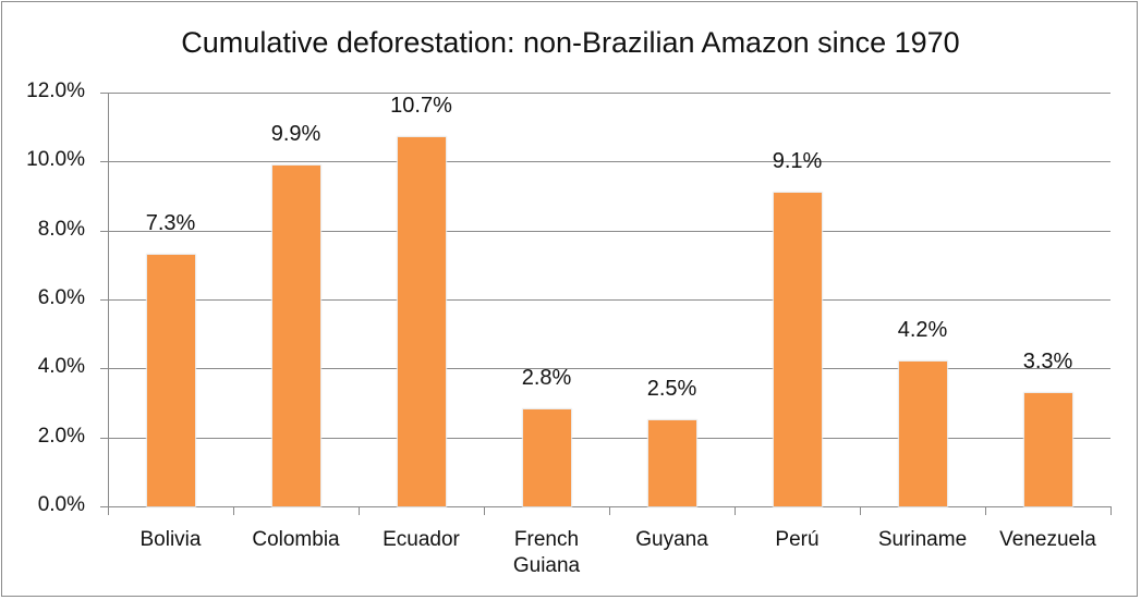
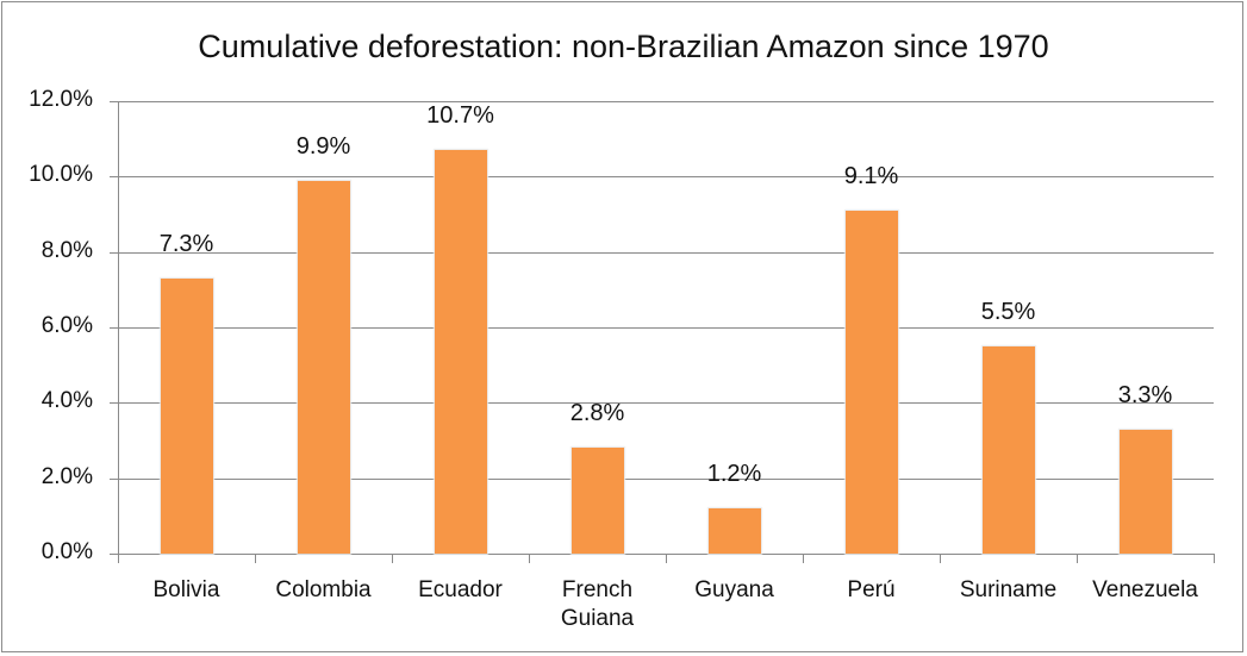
Guyana: 2.5% -> 1.2%
Suriname: 4.2% -> 5.5%
